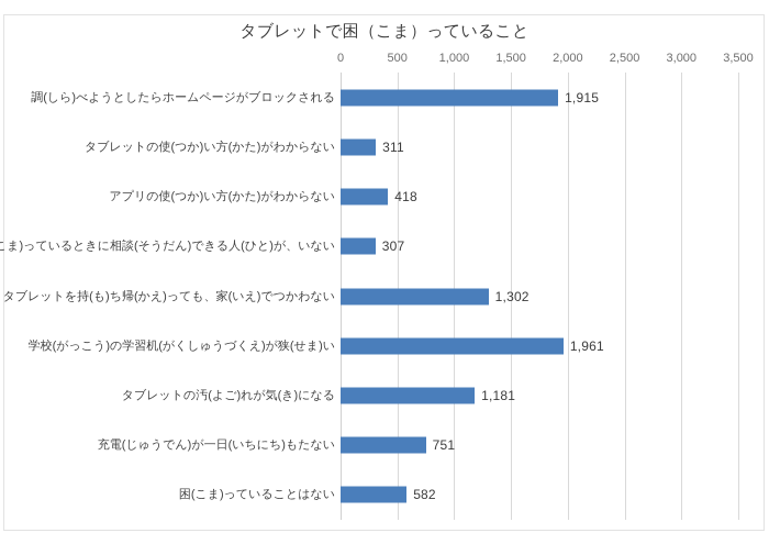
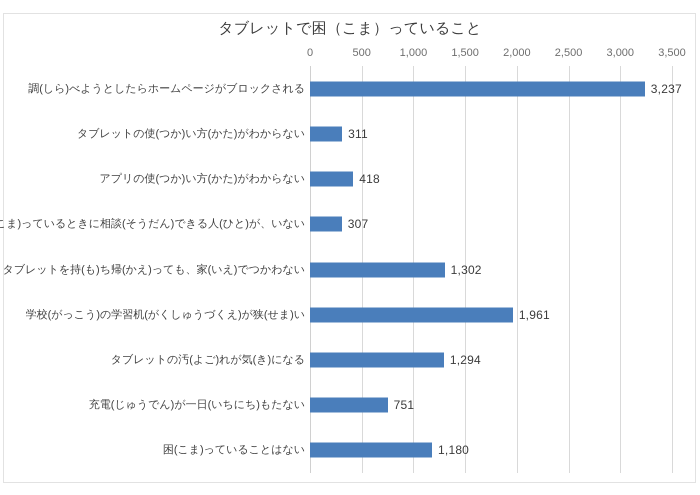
調(しら)べようとしたらホームページがブロックされる: 1,915 -> 3,237
タブレットの汚(よご)れが気(き)になる: 1,181 -> 1,294
困(こま)っていることはない: 582 -> 1,180
